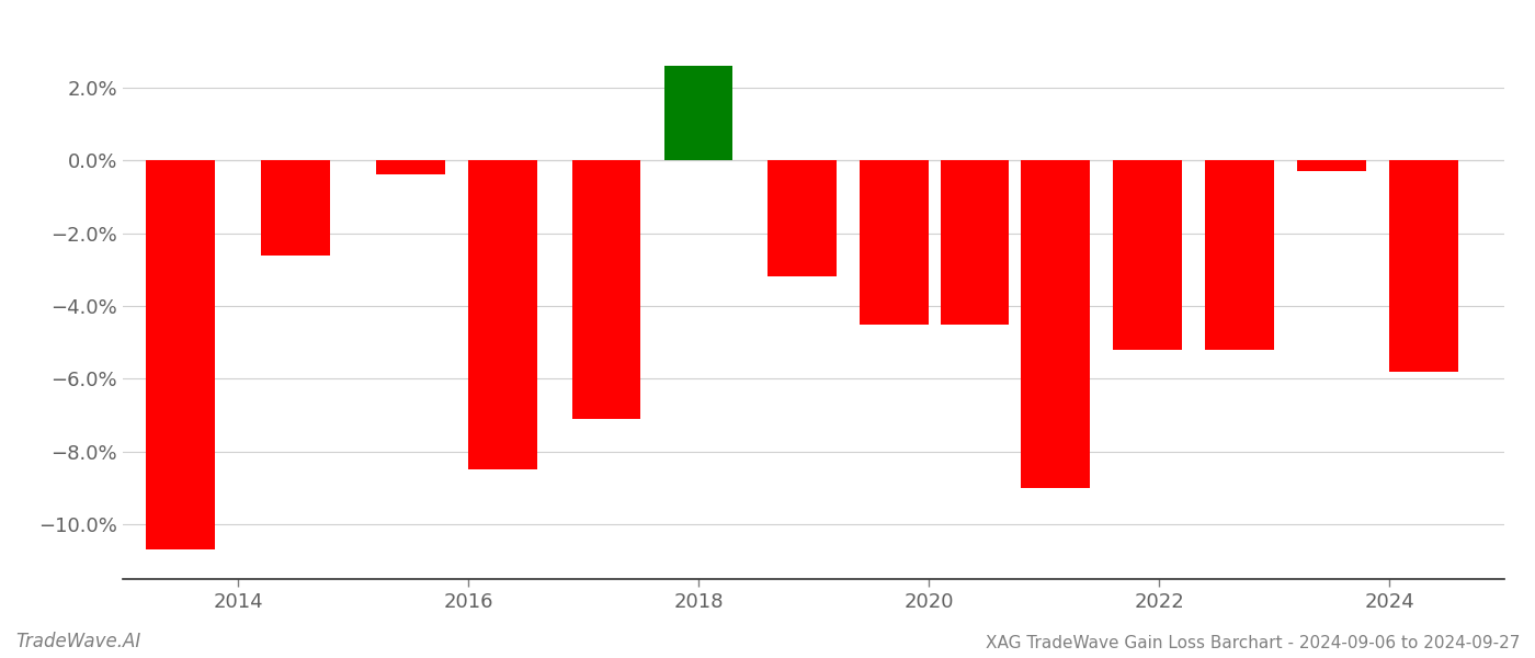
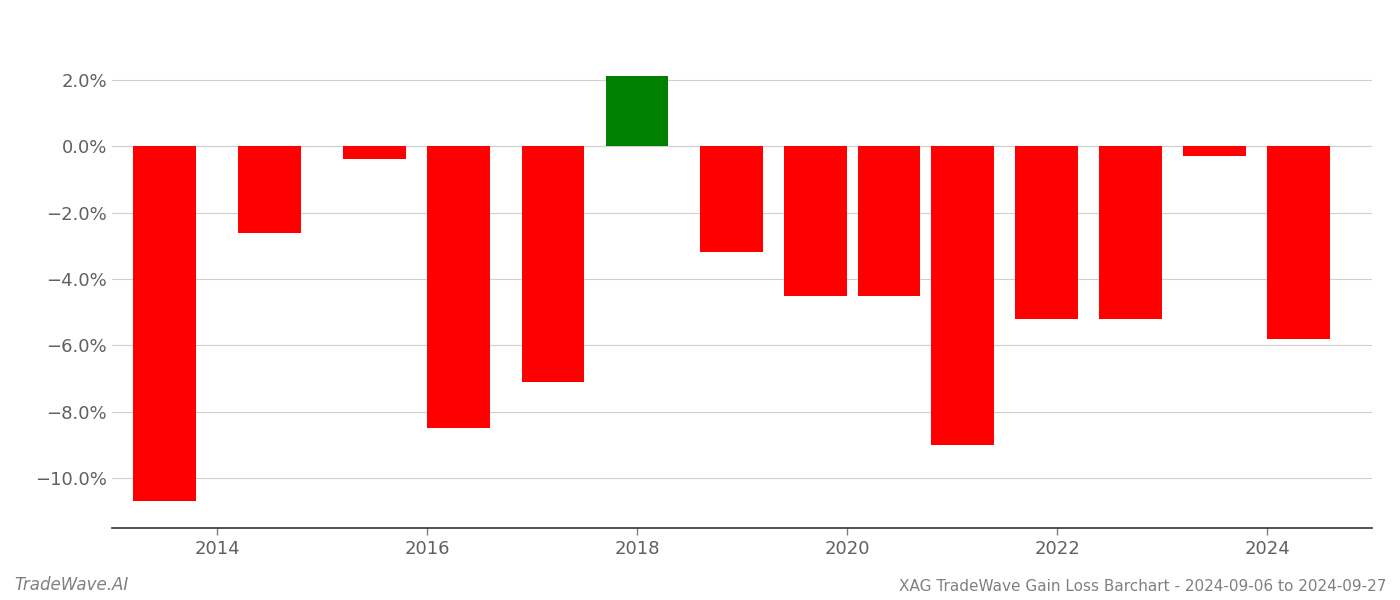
2018: 2.6% -> 2.1%
